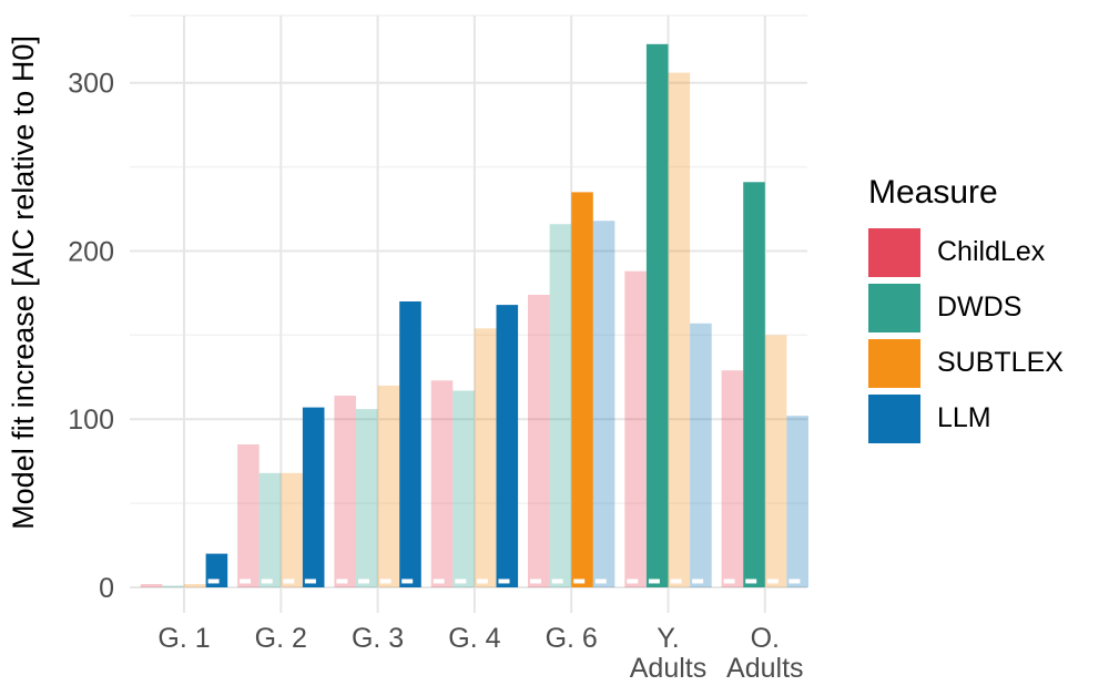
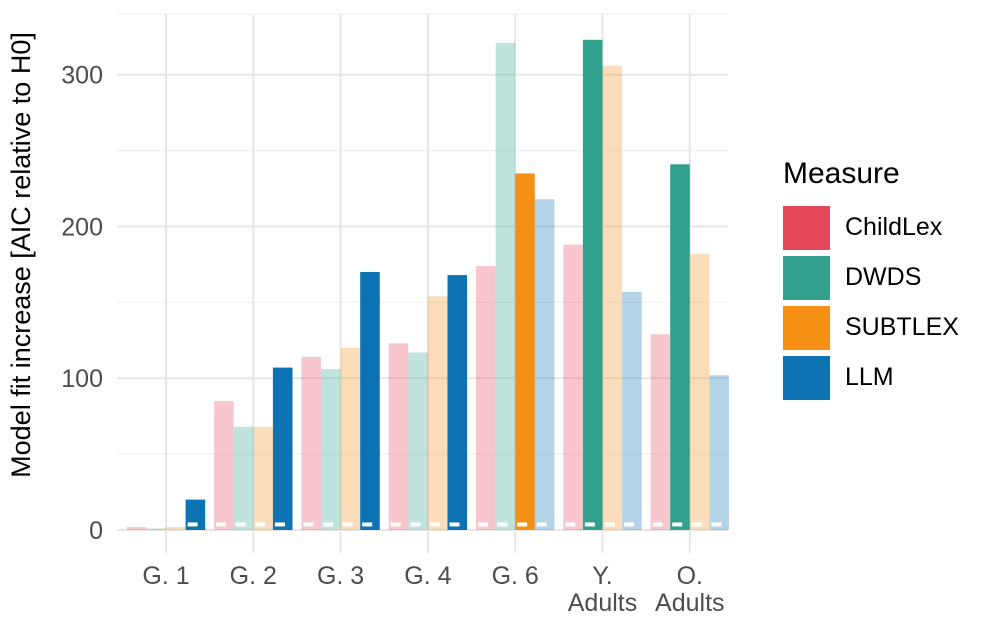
DWDS/G. 6: 216 -> 321
SUBTLEX/O. Adults: 150 -> 182
